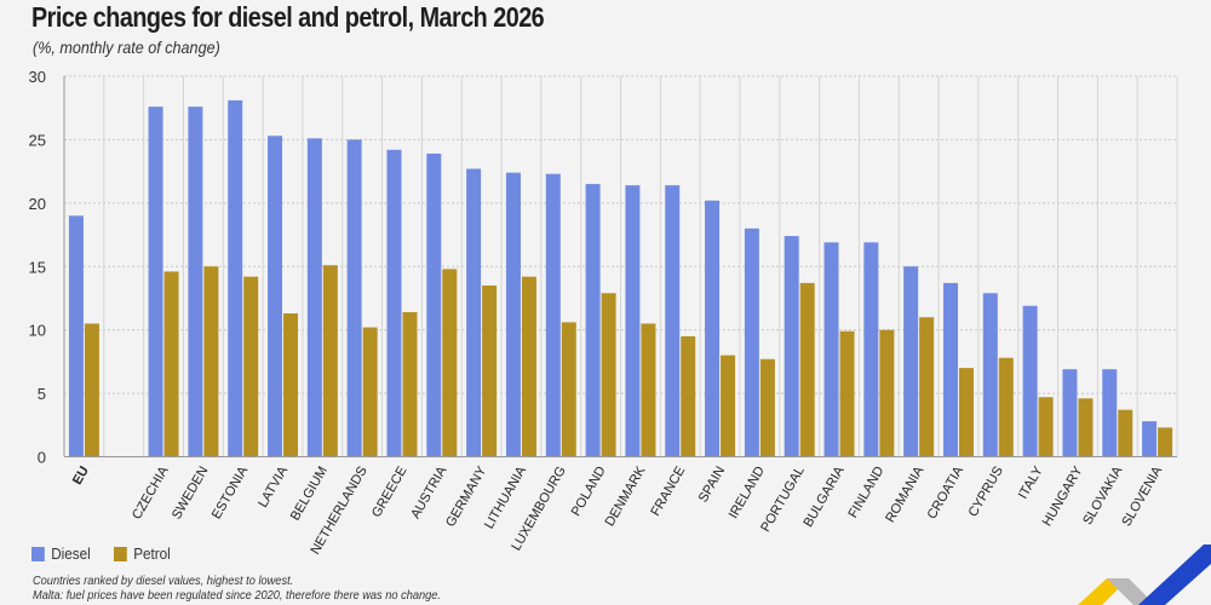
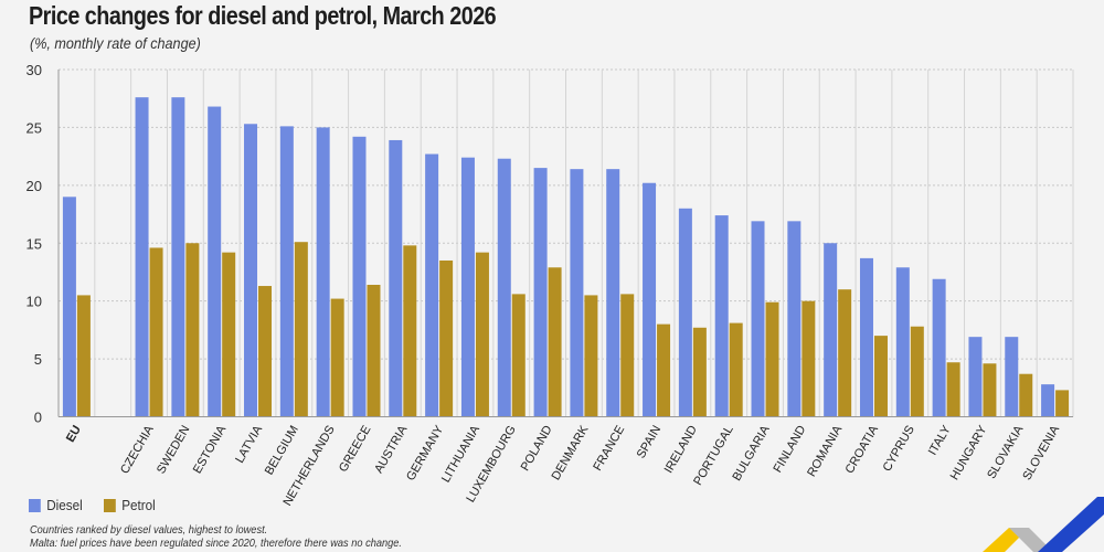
Diesel/ESTONIA: 28.1 -> 26.8
Petrol/FRANCE: 9.5 -> 10.6
Petrol/PORTUGAL: 13.7 -> 8.1
